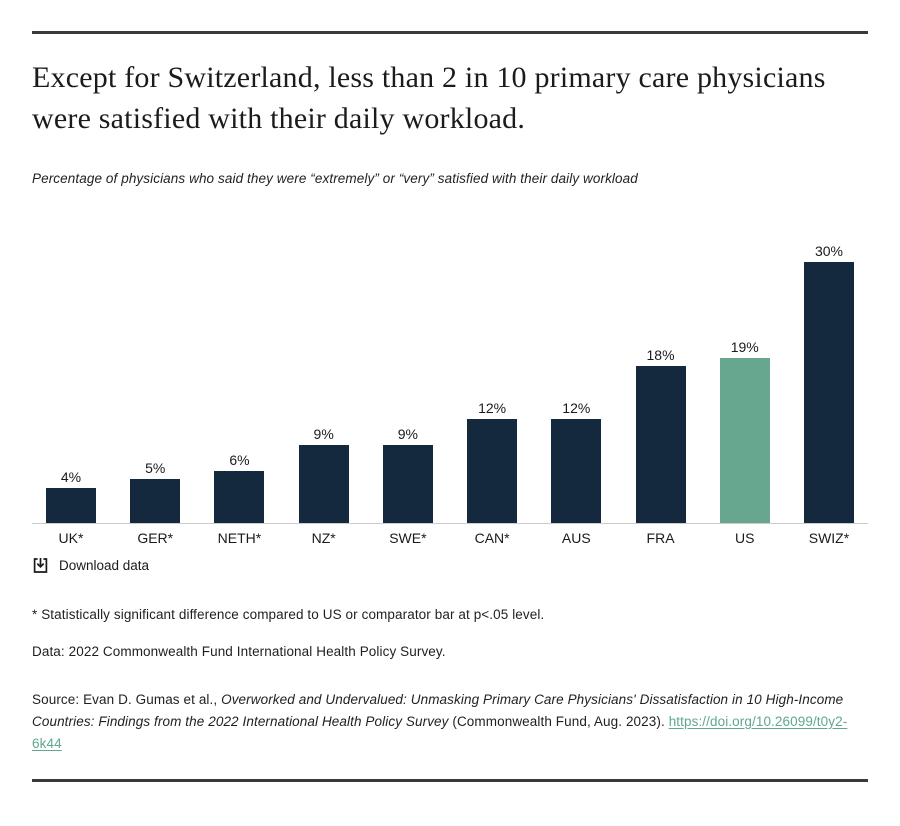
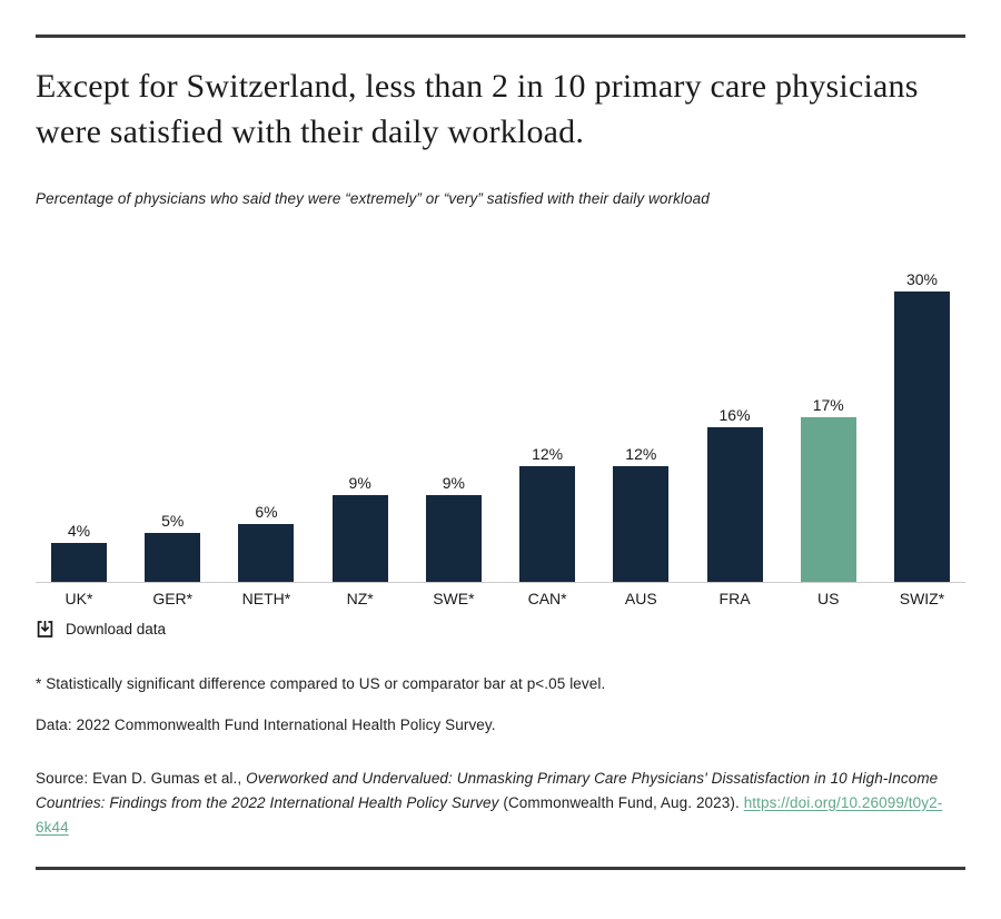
FRA: 18% -> 16%
US: 19% -> 17%
